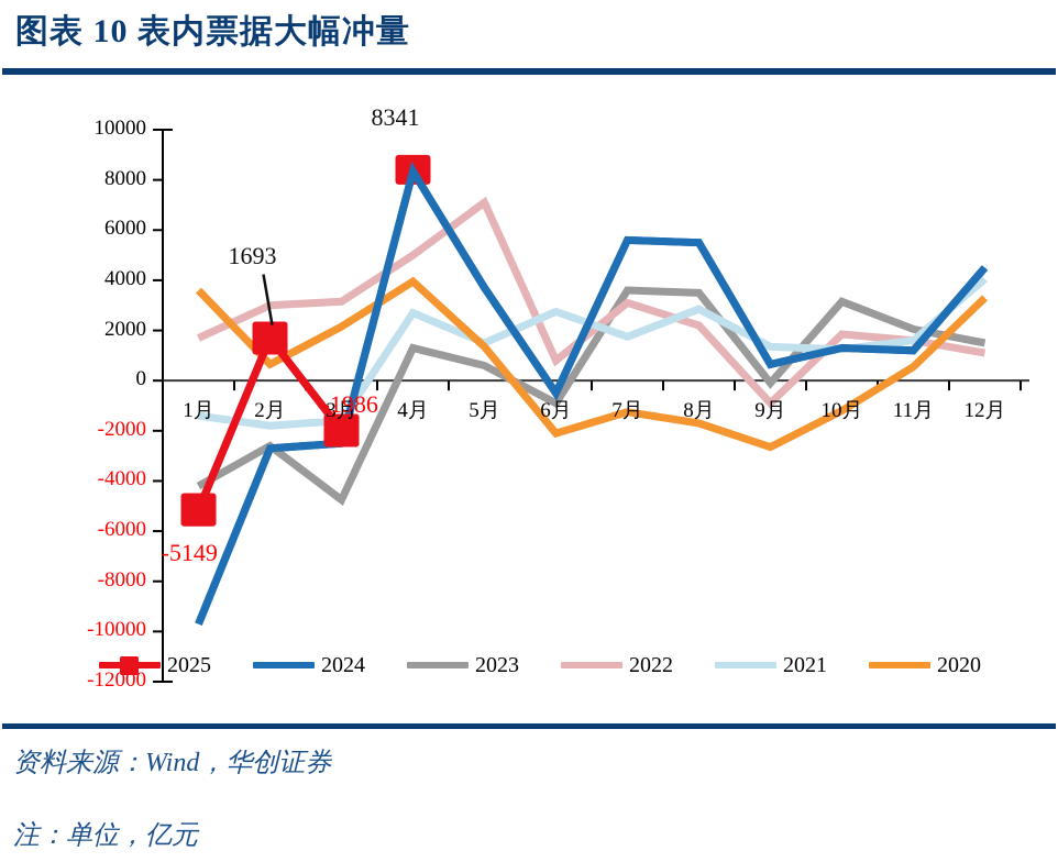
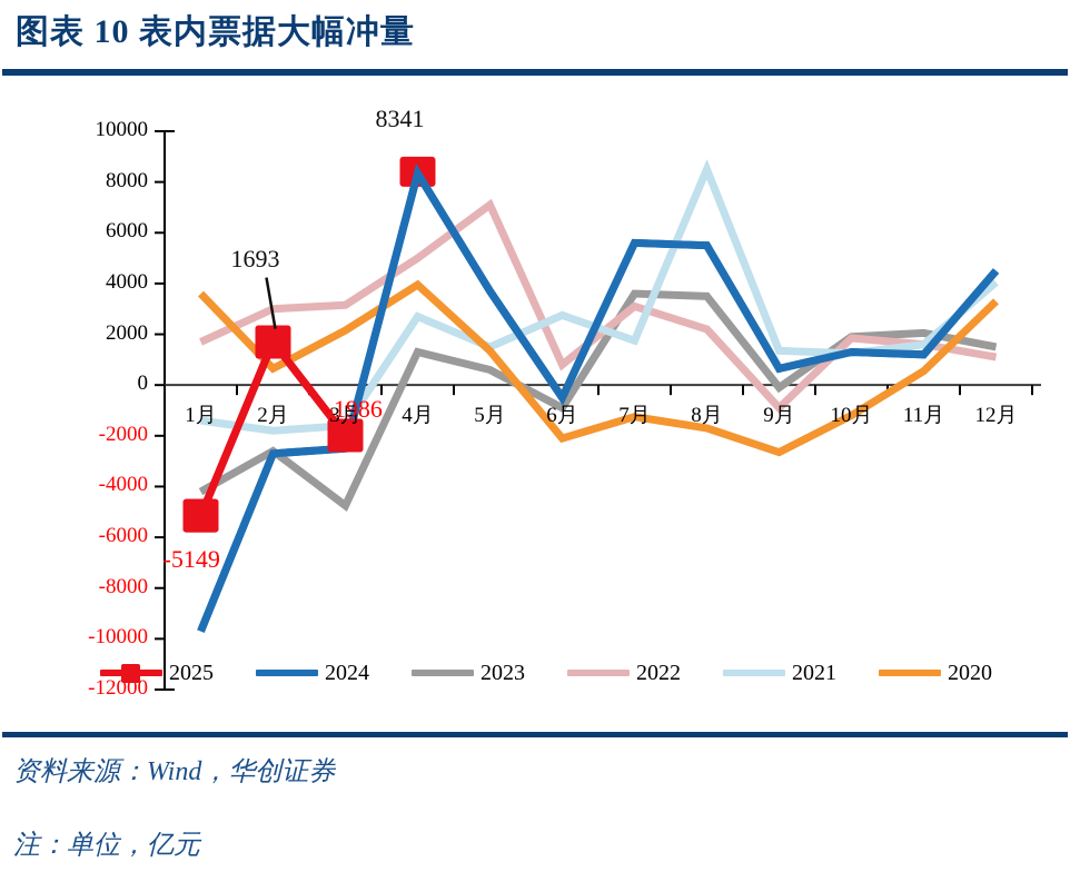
2021/8月: 2800 -> 8500
2023/10月: 3200 -> 1900
